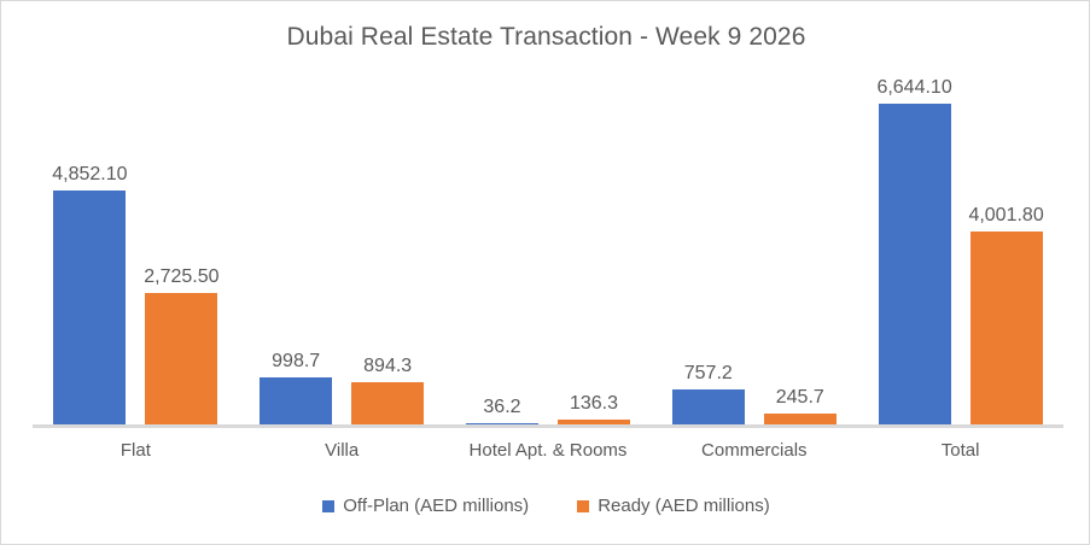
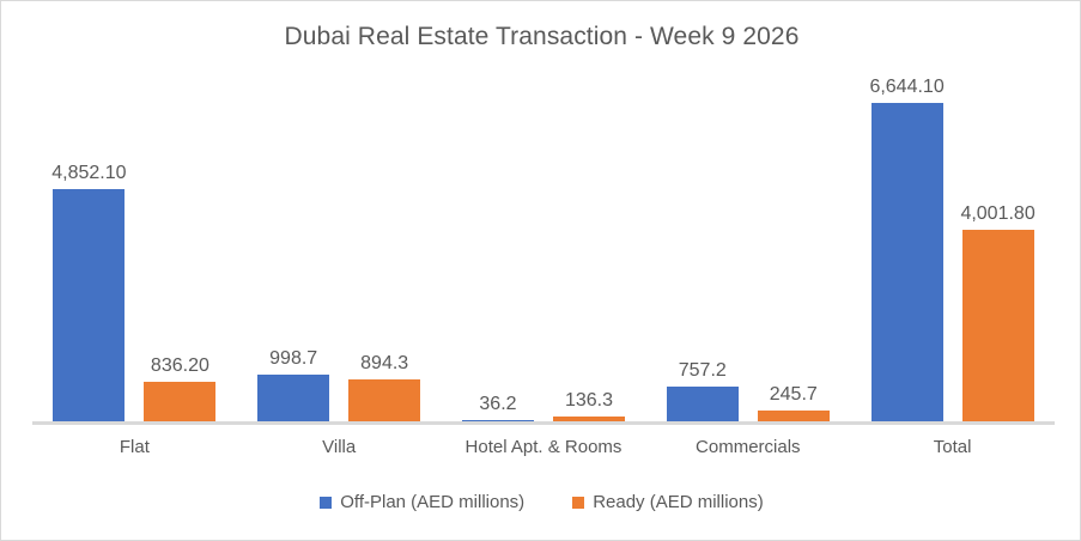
Ready (AED millions)/Flat: 2,725.50 -> 836.20
